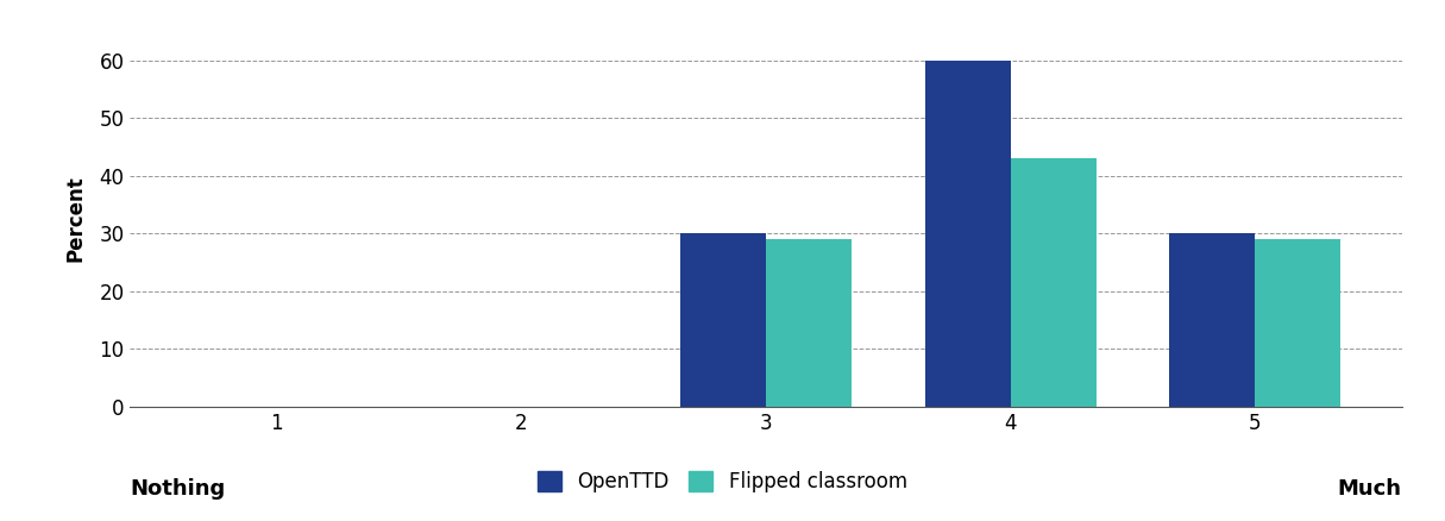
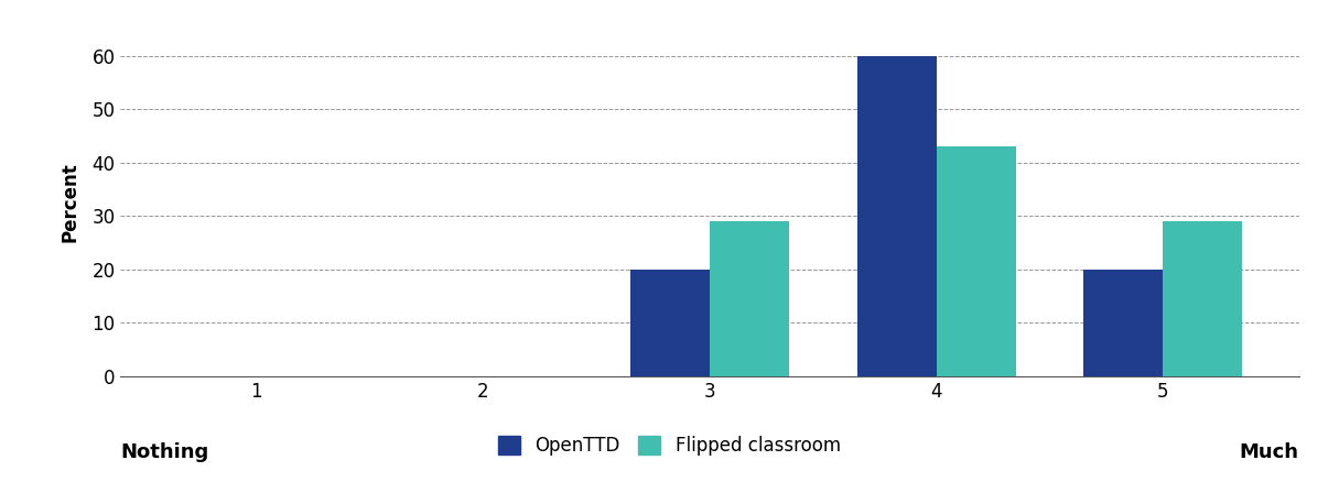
OpenTTD/3: 30 -> 20
OpenTTD/5: 30 -> 20
